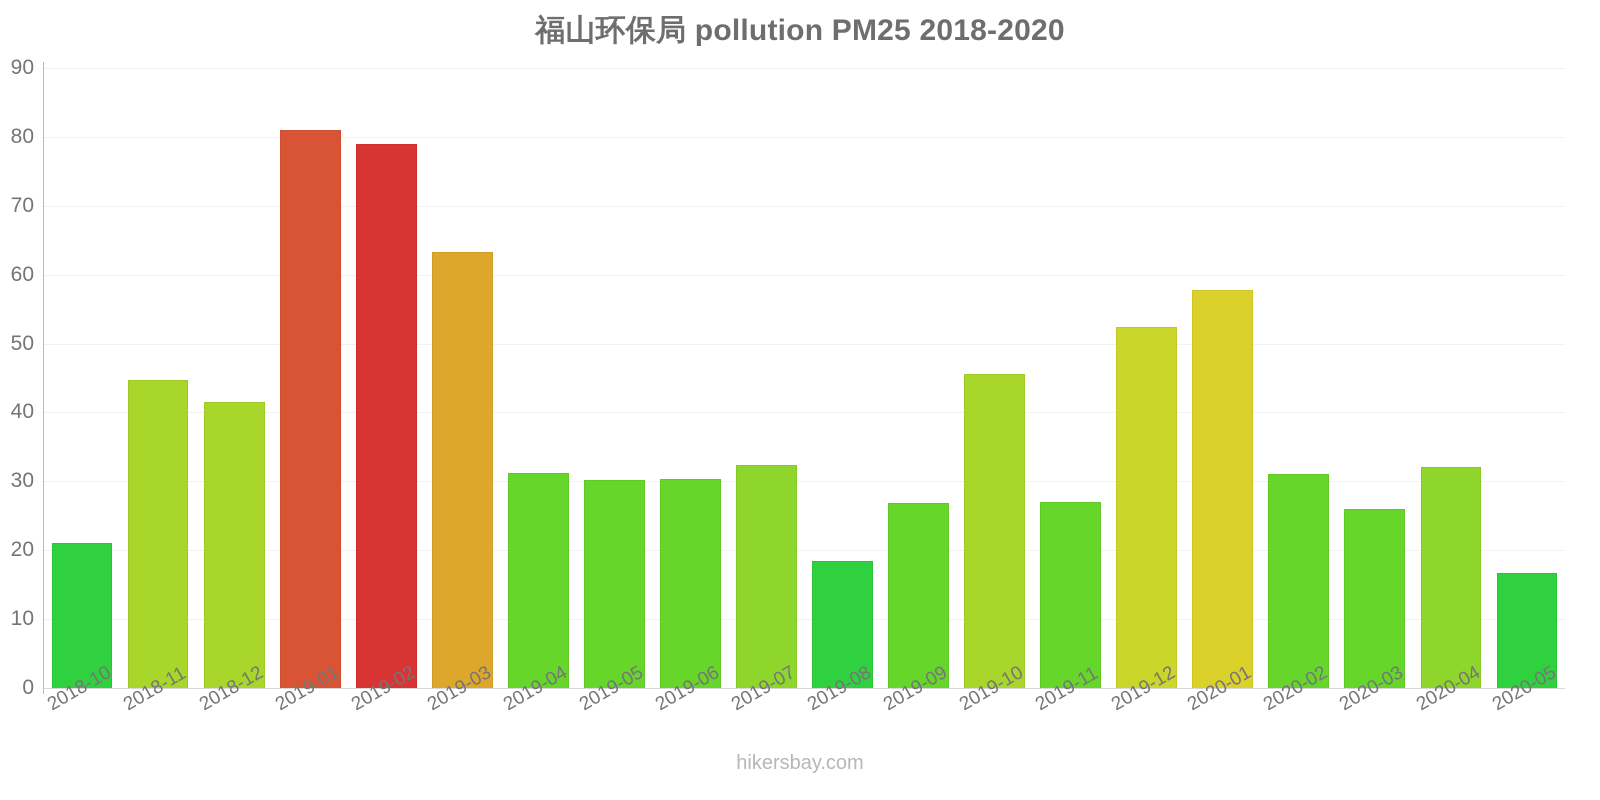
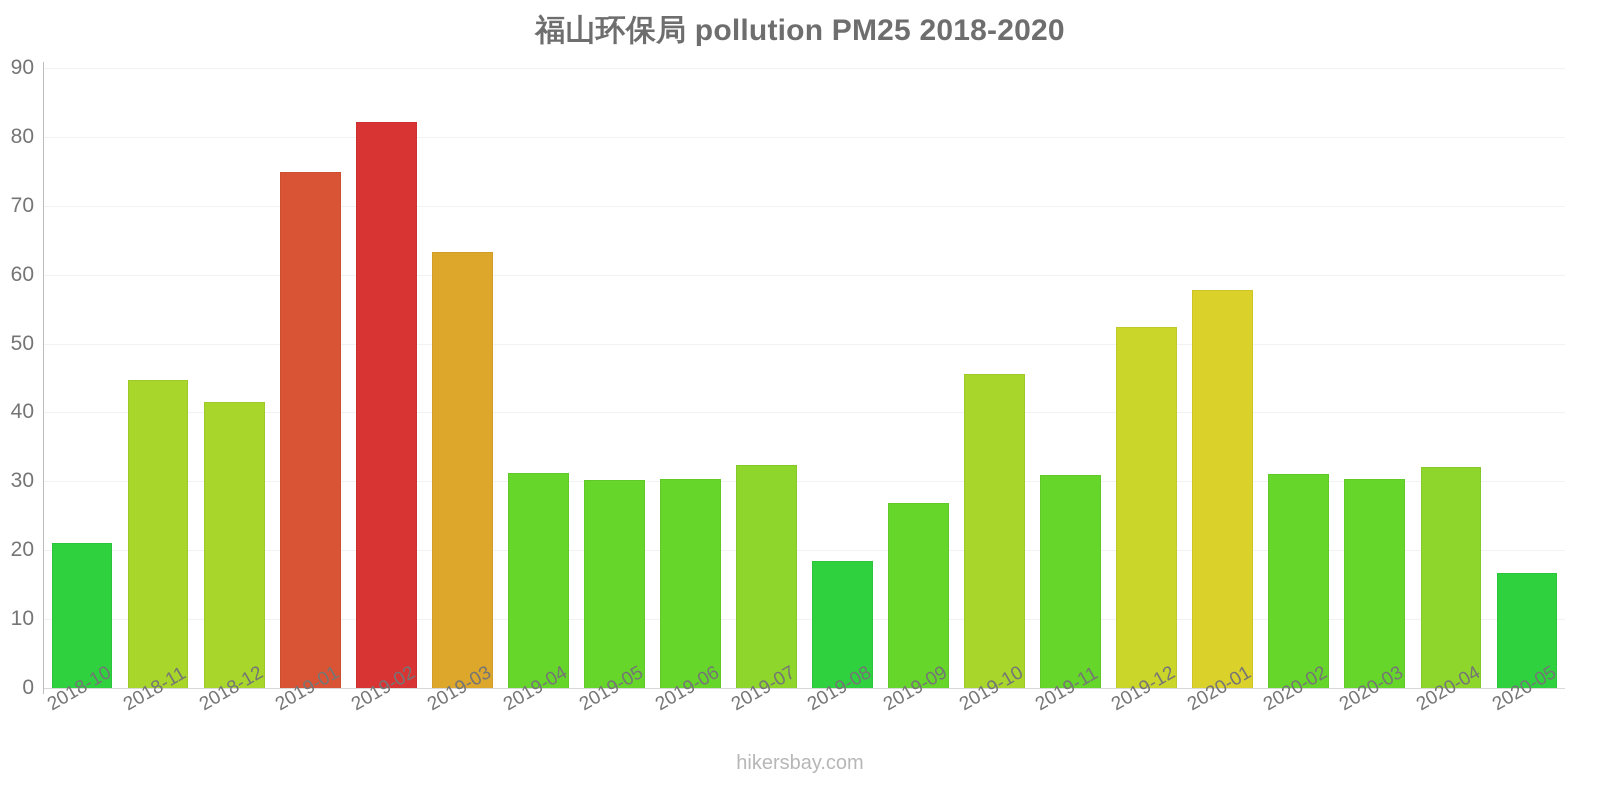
2019-01: 81 -> 75
2019-02: 79 -> 82
2019-11: 27 -> 31
2020-03: 26 -> 30
